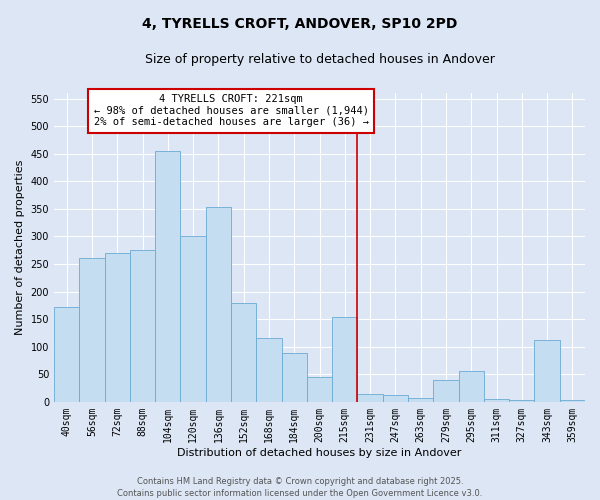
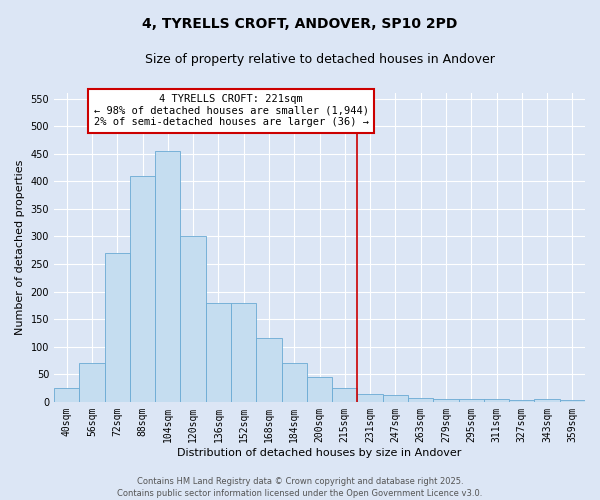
40sqm: 172 -> 25
56sqm: 260 -> 70
88sqm: 276 -> 410
136sqm: 354 -> 180
184sqm: 88 -> 70
215sqm: 154 -> 25
279sqm: 40 -> 6
295sqm: 56 -> 6
343sqm: 112 -> 5
